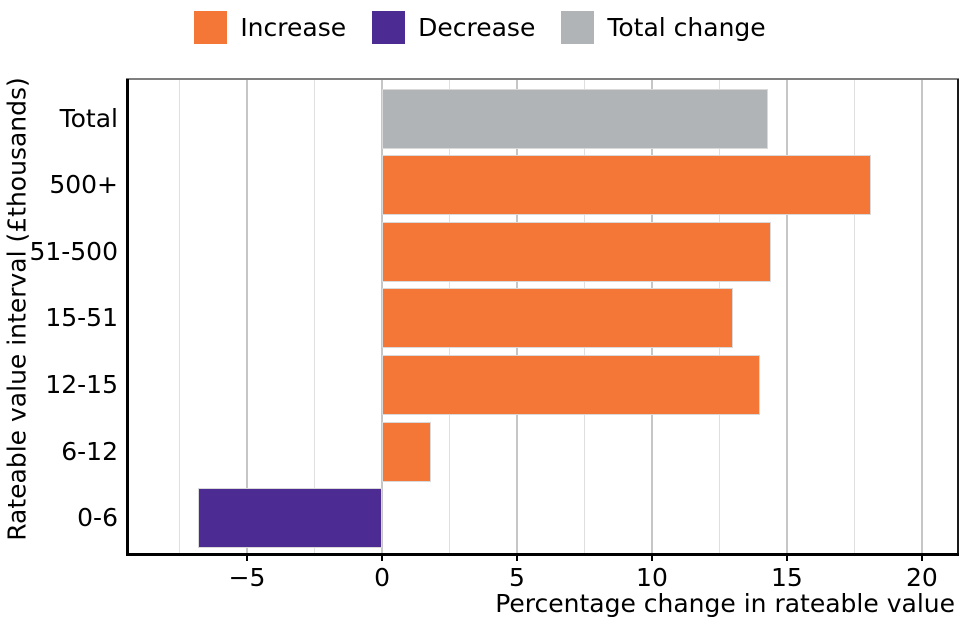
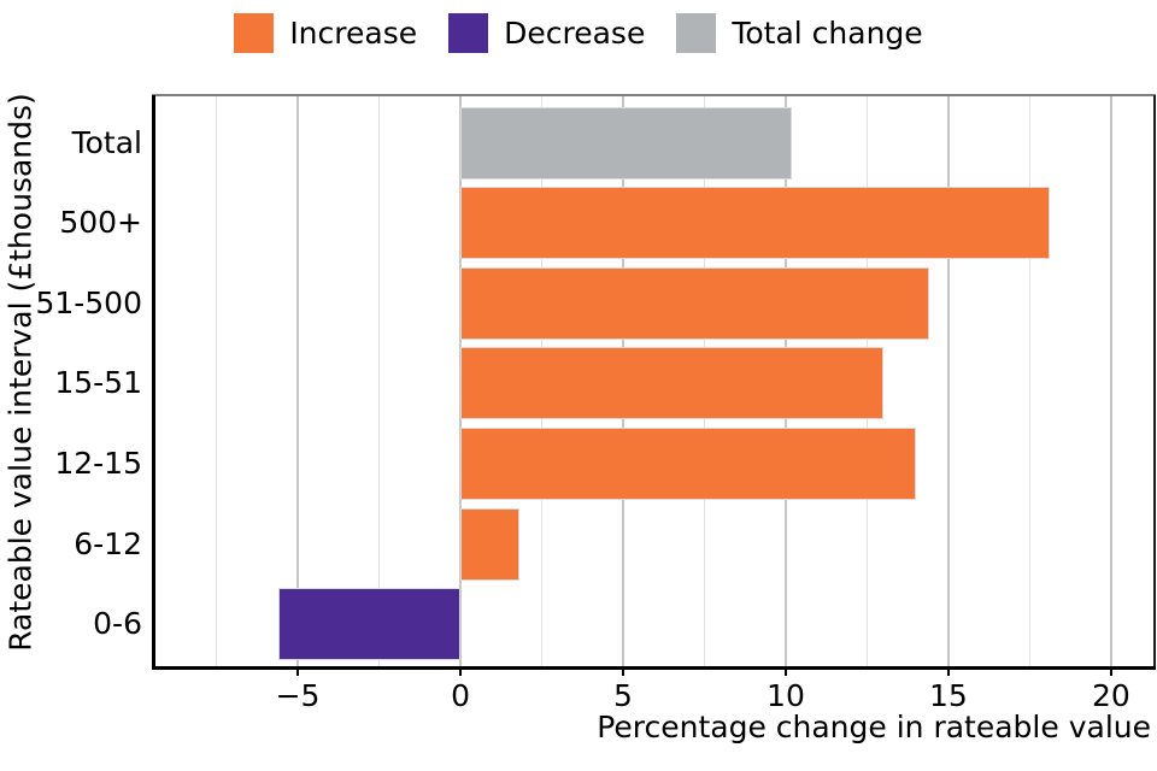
Total: 14.3 -> 10.2
0-6: -6.8 -> -5.6
